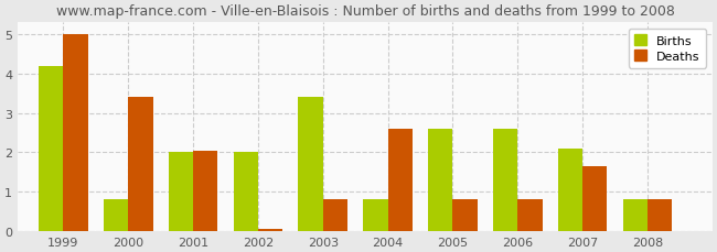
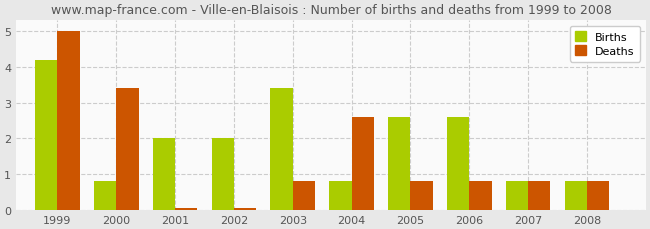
Deaths/2001: 2.05 -> 0.05
Births/2007: 2.1 -> 0.8
Deaths/2007: 1.65 -> 0.80
